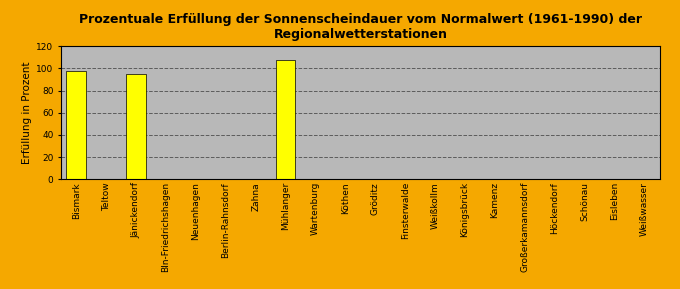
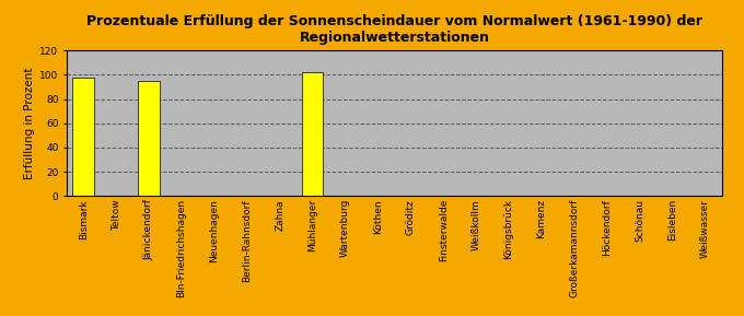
Mühlanger: 108 -> 102
